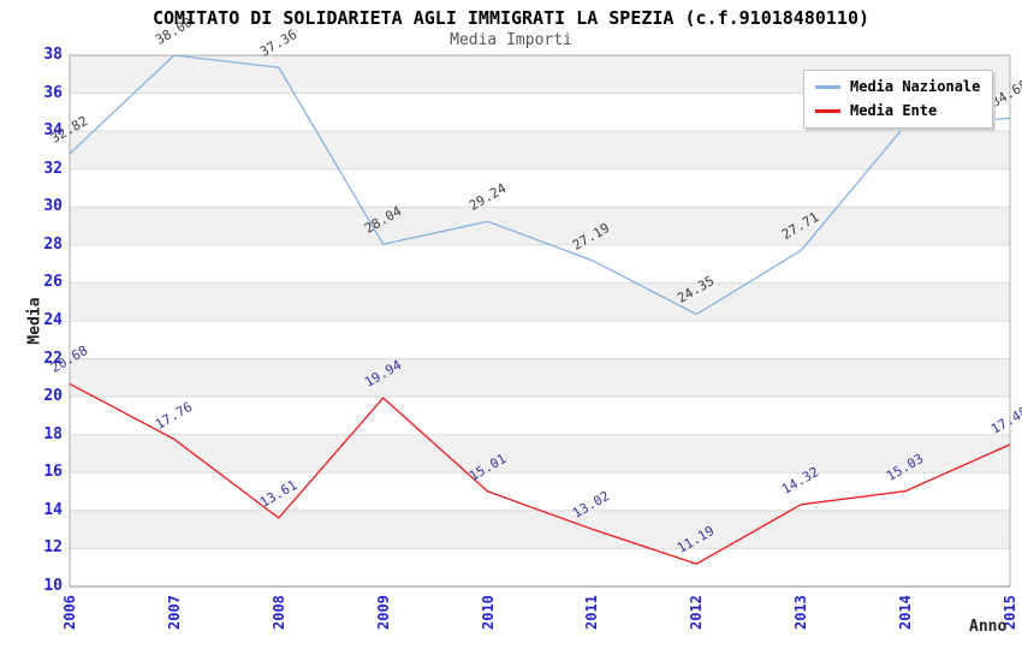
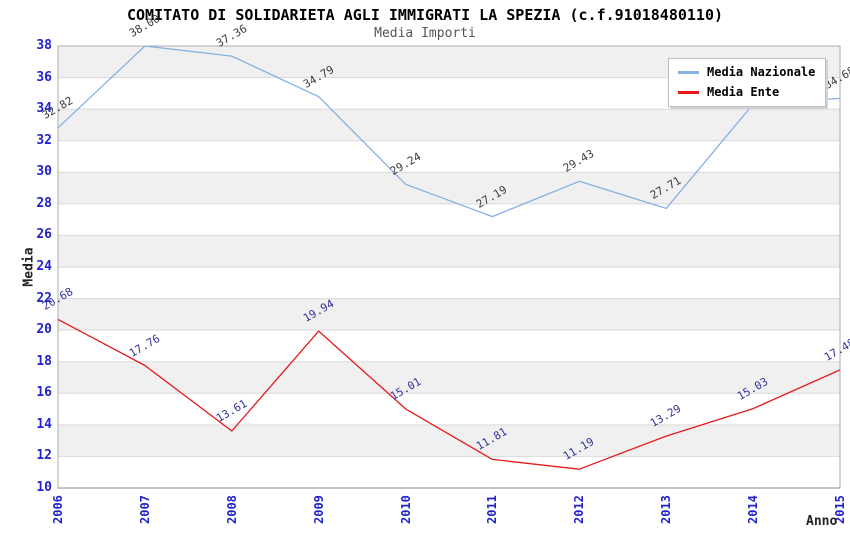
Media Nazionale/2009: 28.04 -> 34.79
Media Ente/2011: 13.02 -> 11.81
Media Nazionale/2012: 24.35 -> 29.43
Media Ente/2013: 14.32 -> 13.29
